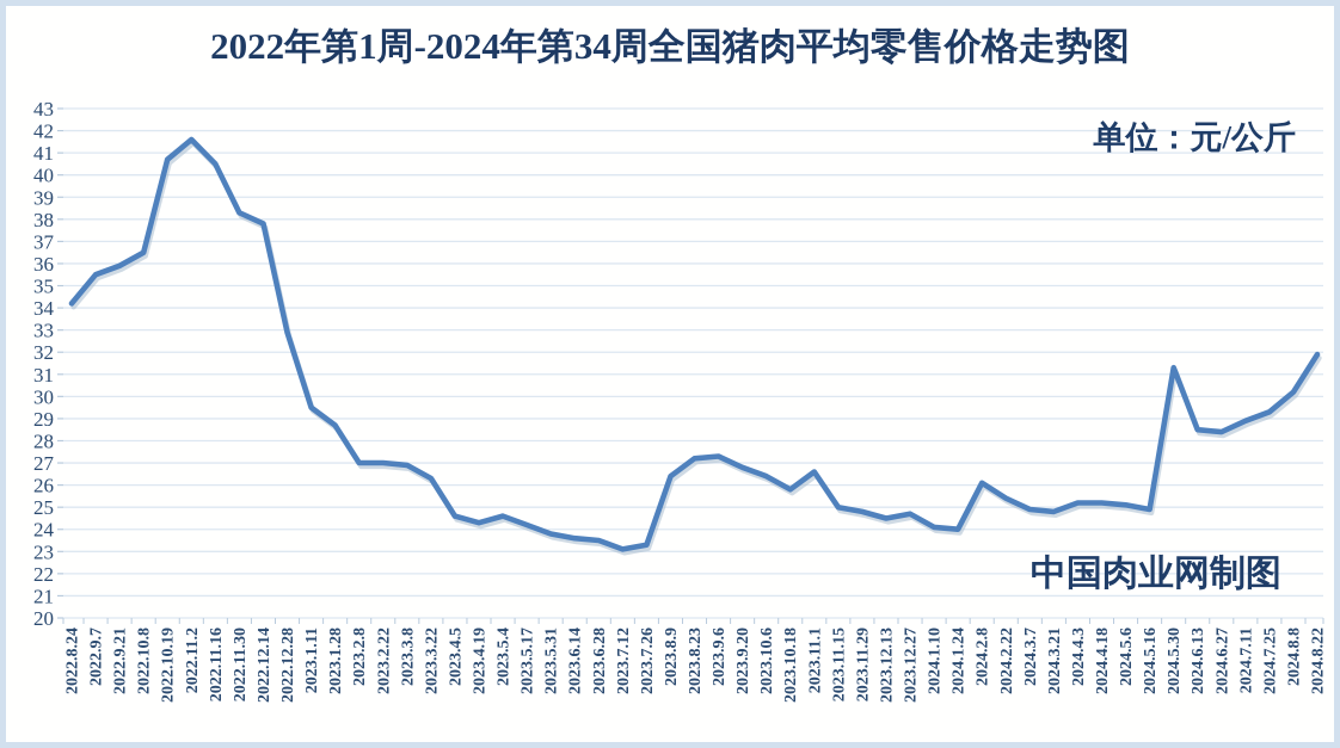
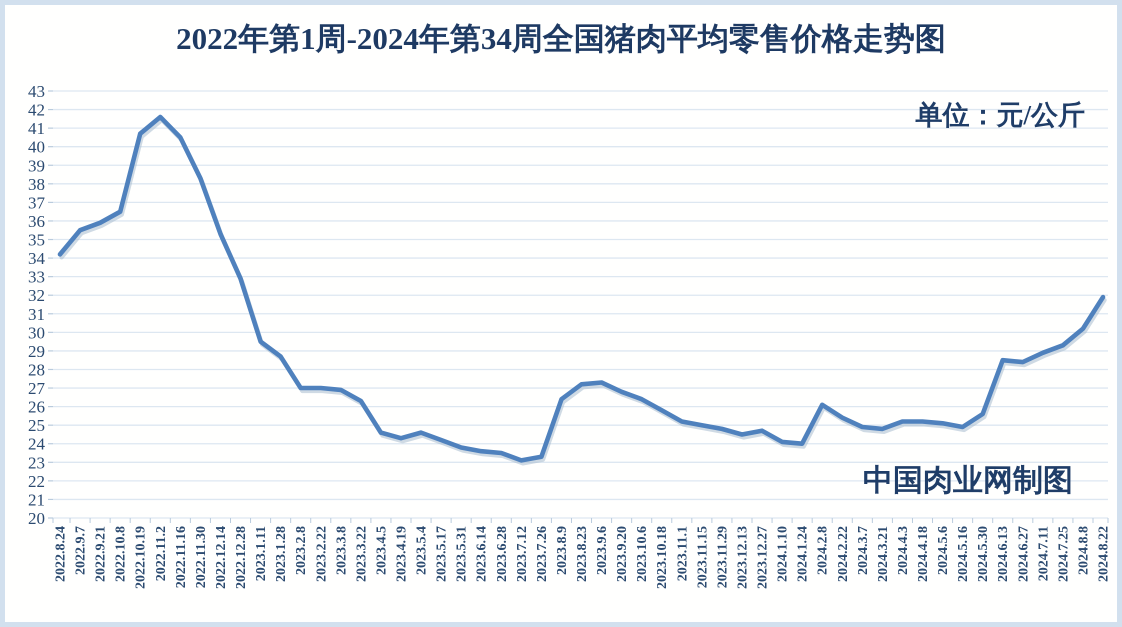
2022.12.14: 37.8 -> 35.3
2023.11.1: 26.6 -> 25.2
2024.5.30: 31.3 -> 25.6
